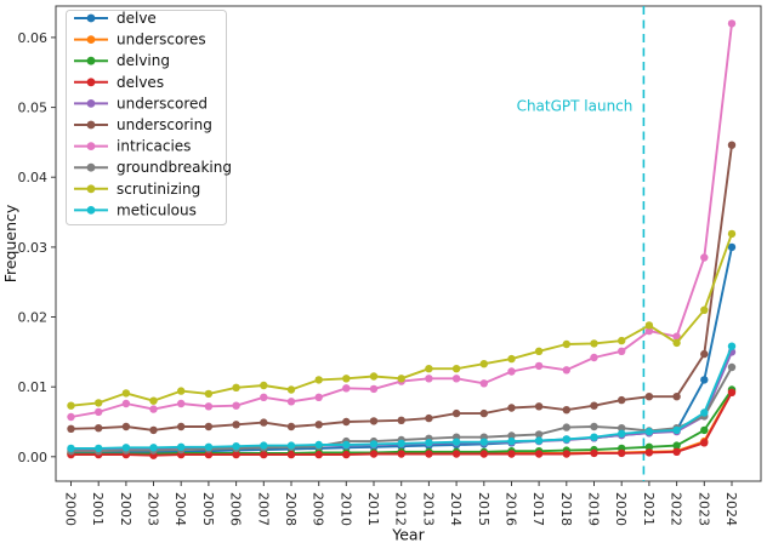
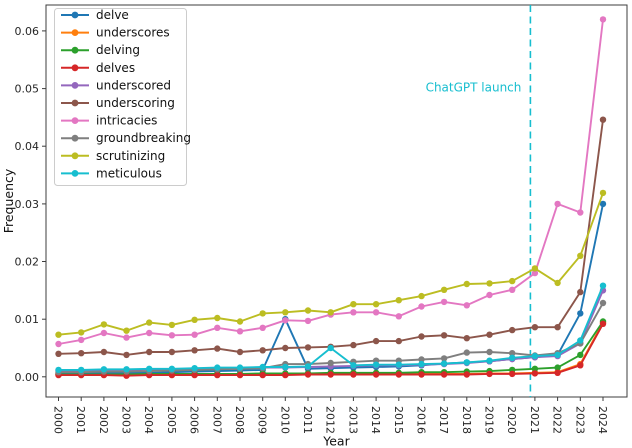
delve/2010: 0.001 -> 0.010
meticulous/2012: 0.002 -> 0.005
intricacies/2022: 0.017 -> 0.030
